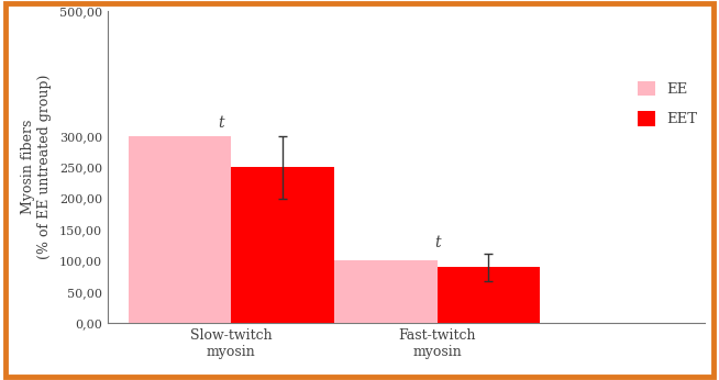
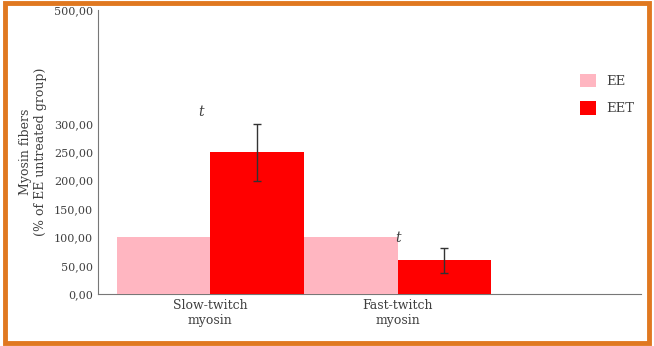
EE/Slow-twitch myosin: 300 -> 100
EET/Fast-twitch myosin: 90 -> 60
